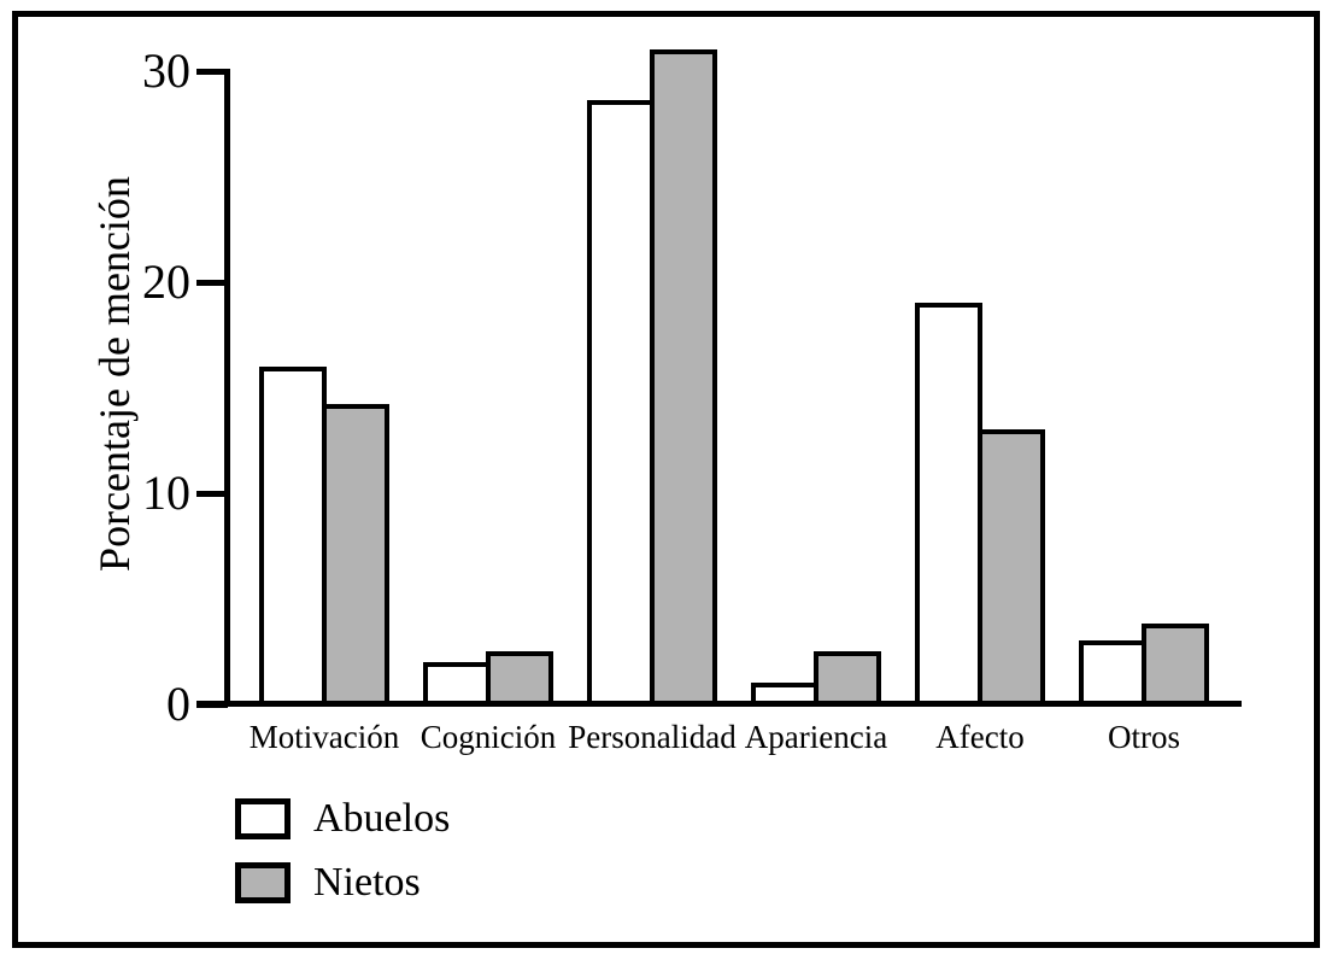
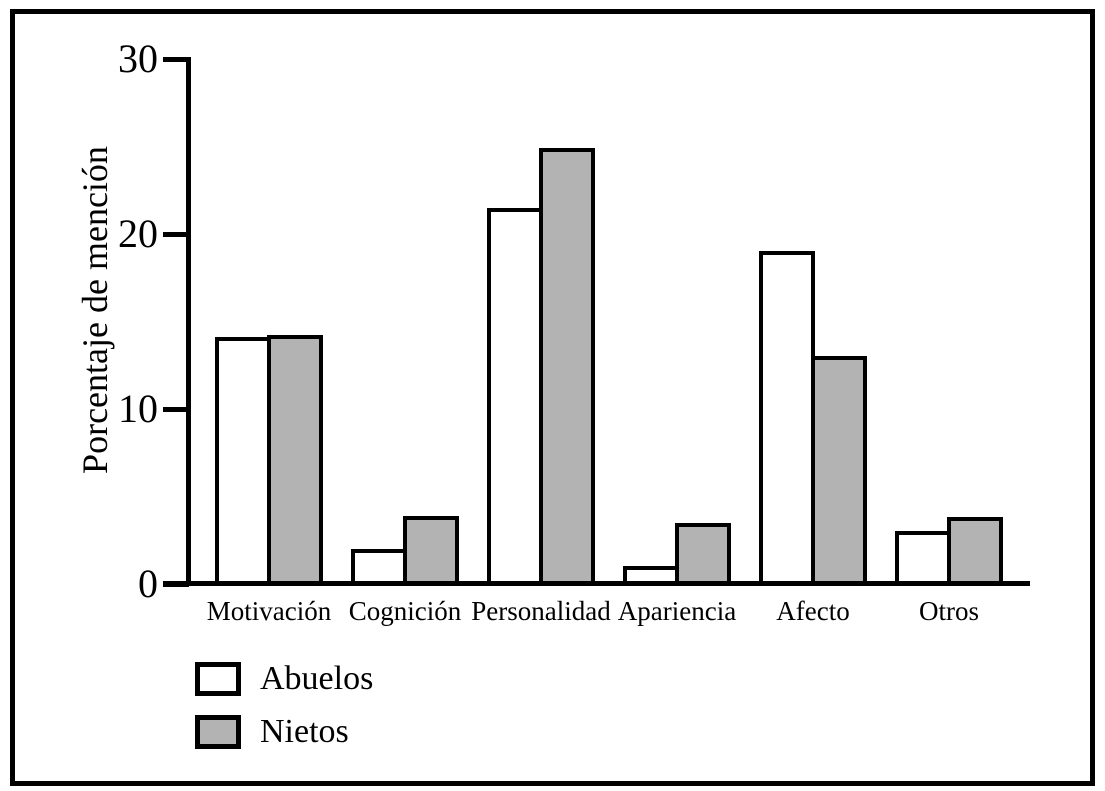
Abuelos/Motivación: 16.0 -> 14.1
Nietos/Cognición: 2.5 -> 3.9
Abuelos/Personalidad: 28.6 -> 21.5
Nietos/Personalidad: 31.0 -> 24.9
Nietos/Apariencia: 2.5 -> 3.5
